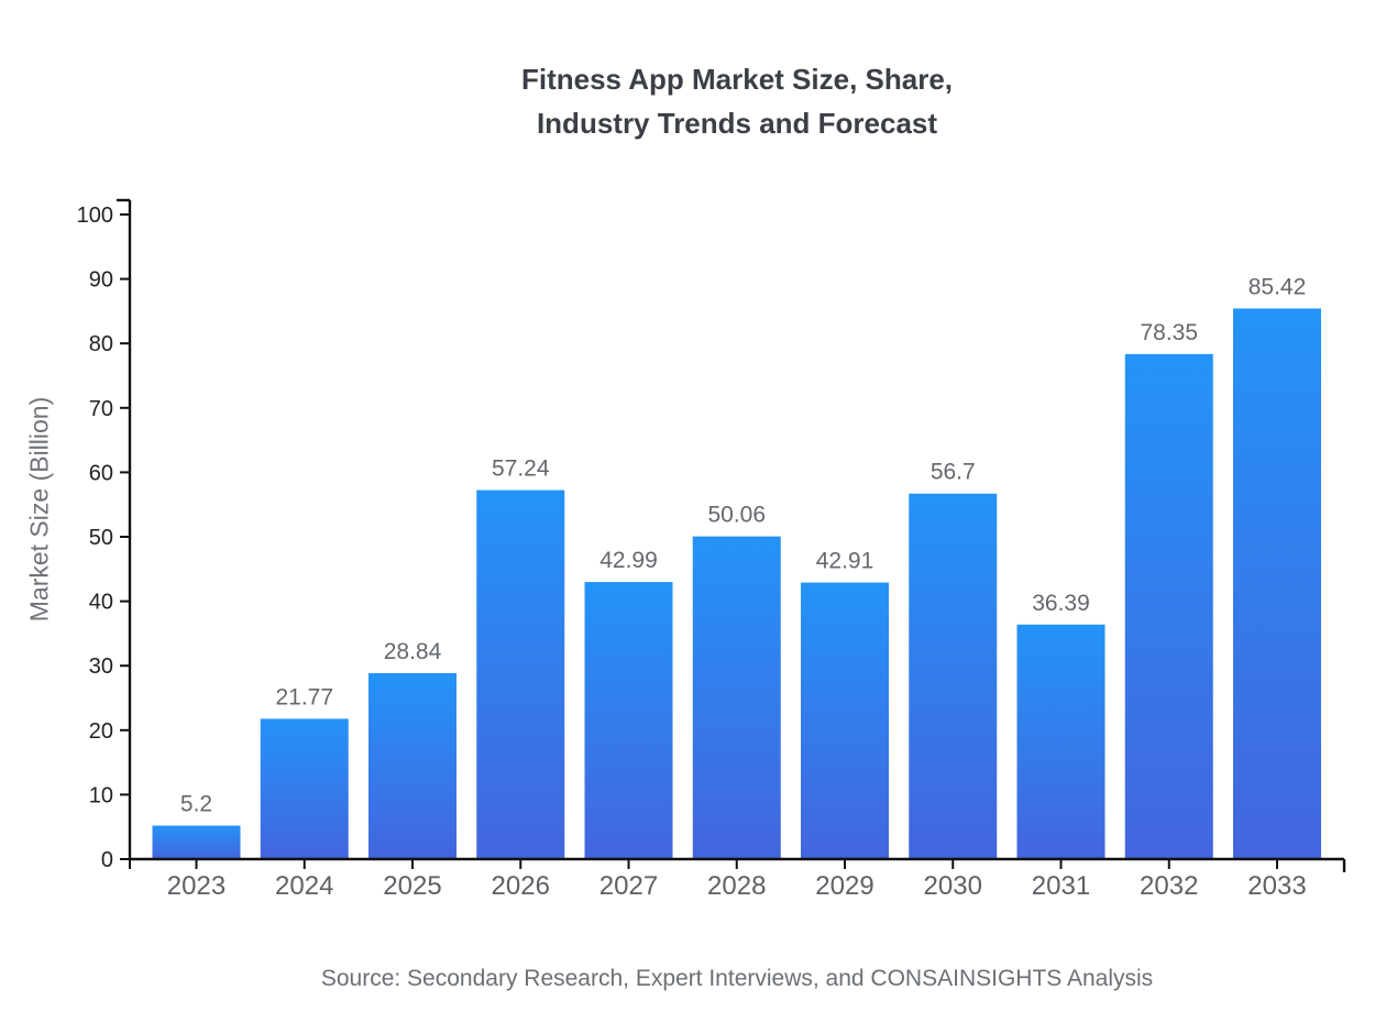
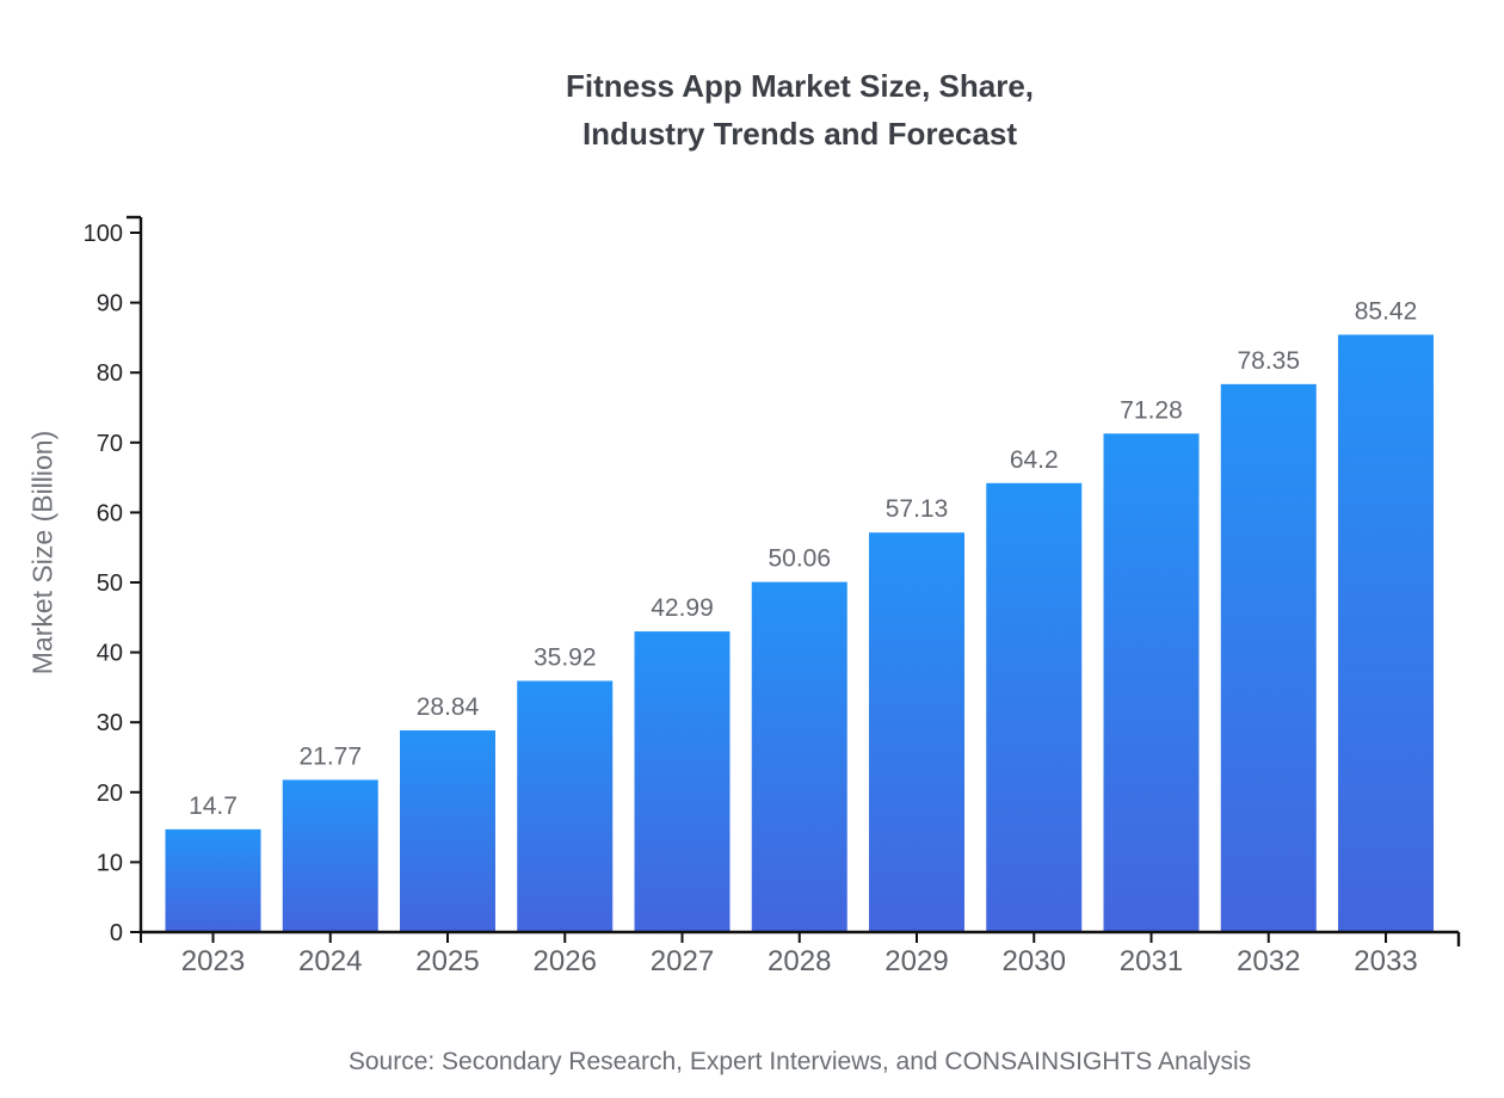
2023: 5.2 -> 14.7
2026: 57.24 -> 35.92
2029: 42.91 -> 57.13
2030: 56.7 -> 64.2
2031: 36.39 -> 71.28
